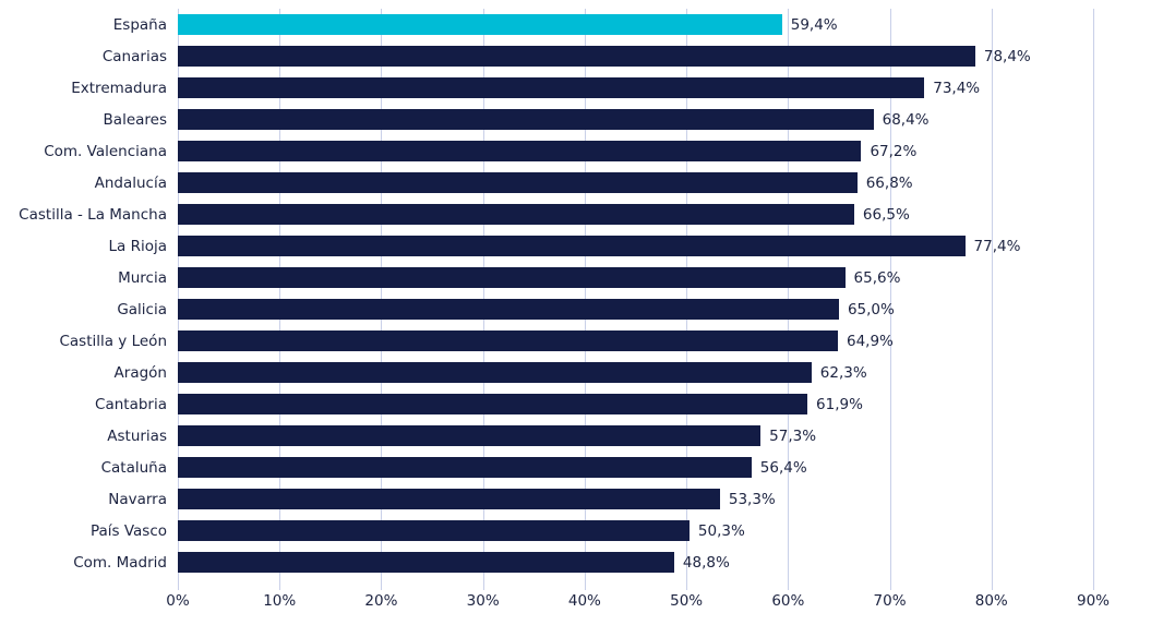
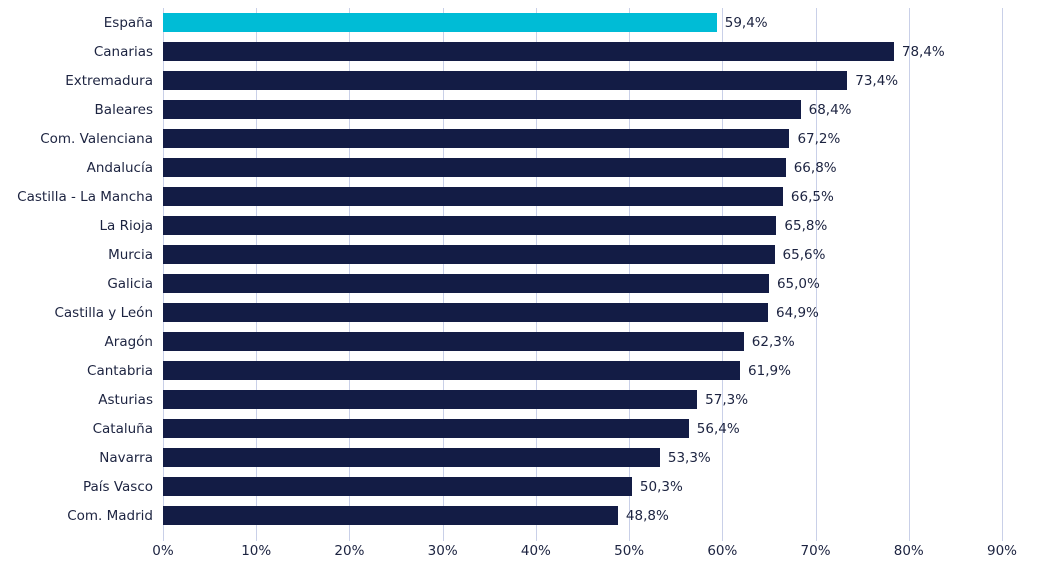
La Rioja: 77,4% -> 65,8%
